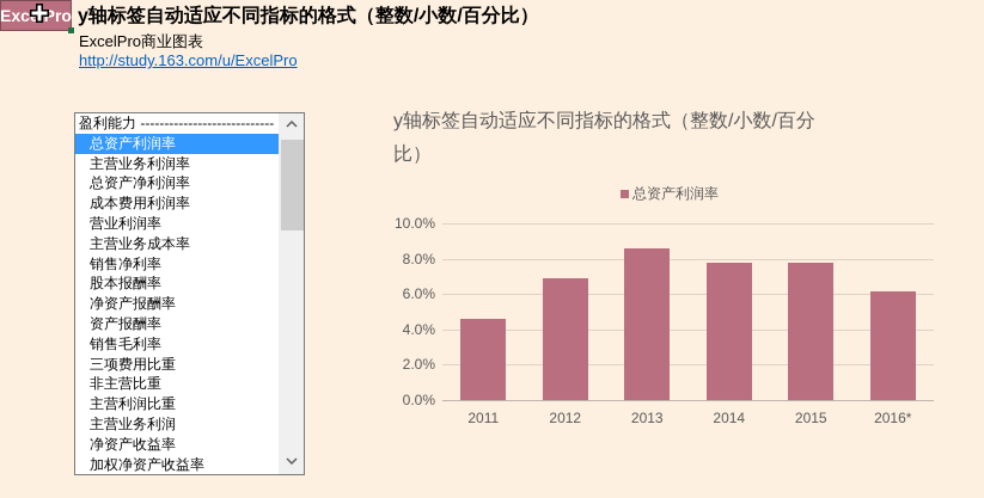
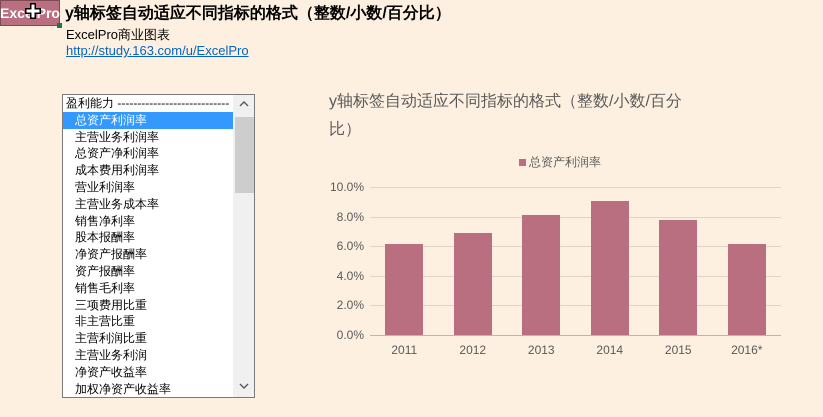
2011: 4.6% -> 6.1%
2013: 8.6% -> 8.1%
2014: 7.8% -> 9.0%
